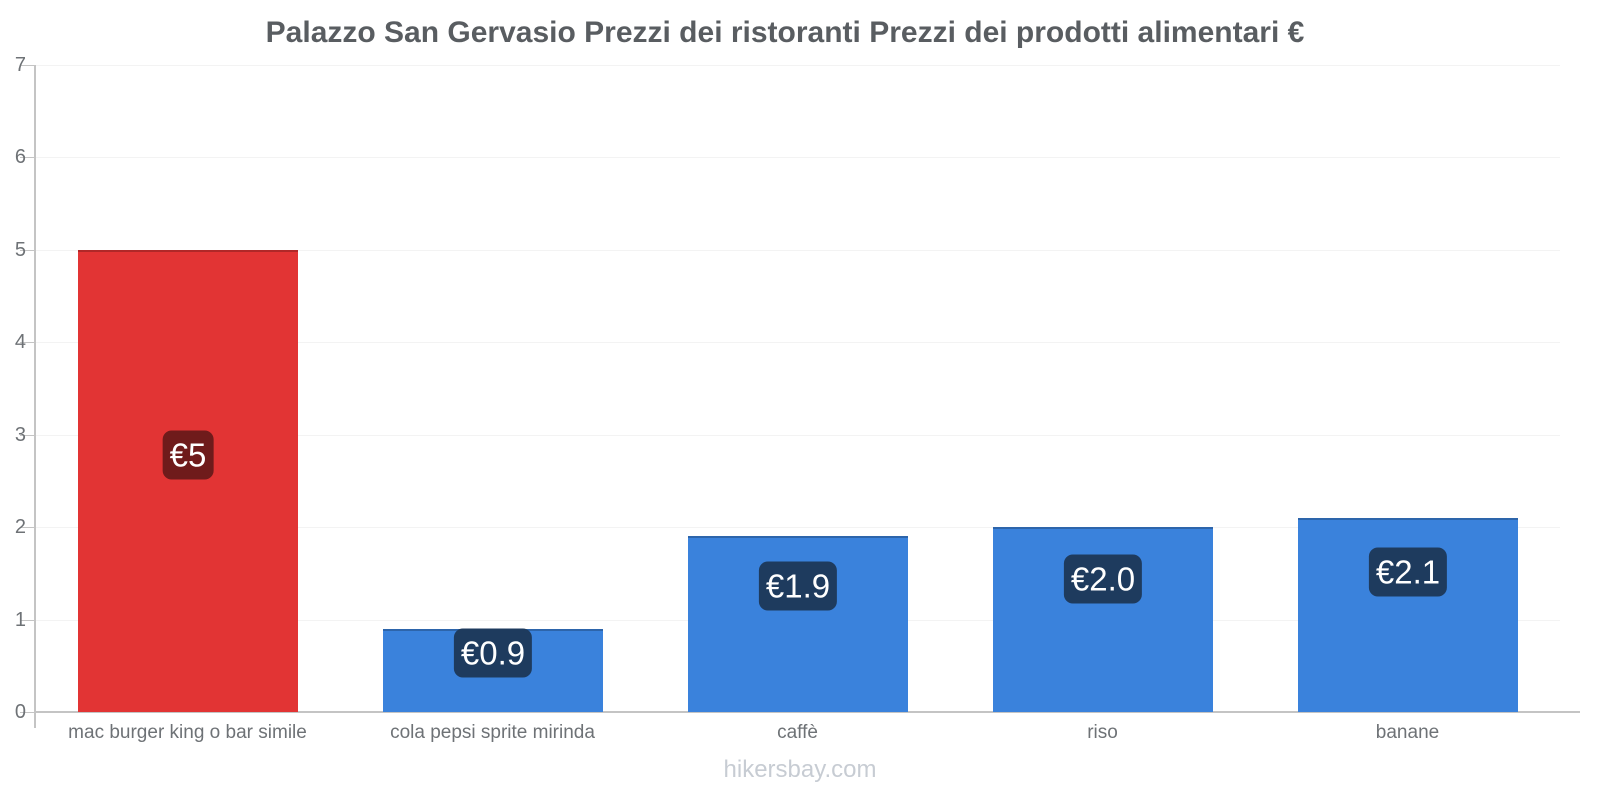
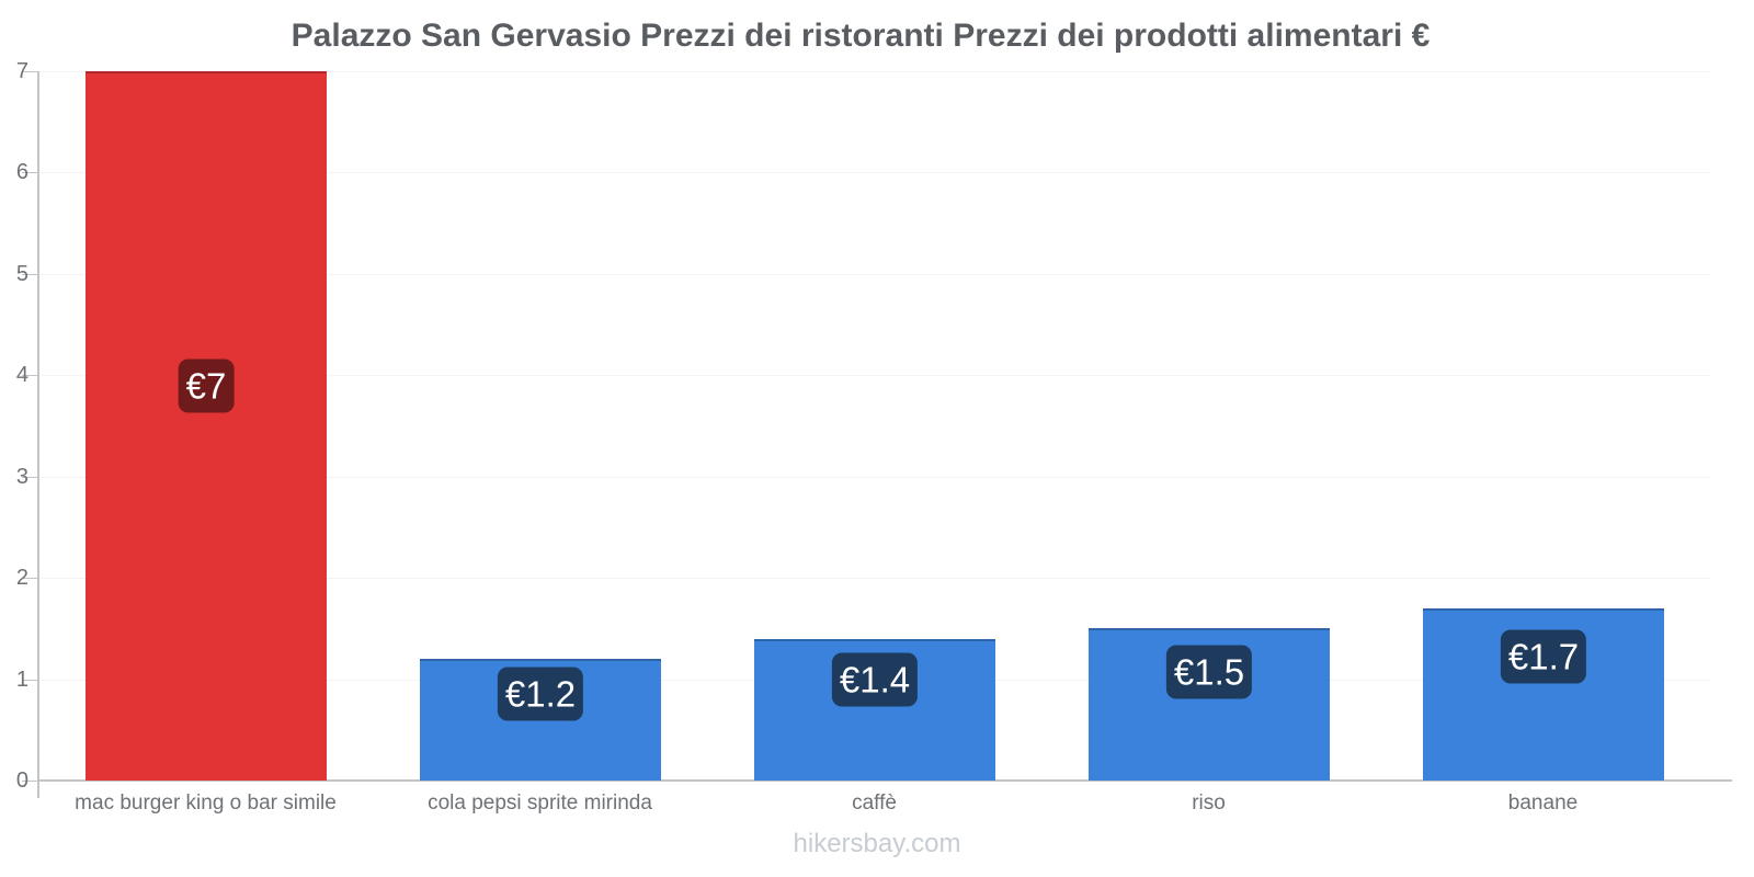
mac burger king o bar simile: €5 -> €7
cola pepsi sprite mirinda: €0.9 -> €1.2
caffè: €1.9 -> €1.4
riso: €2.0 -> €1.5
banane: €2.1 -> €1.7
